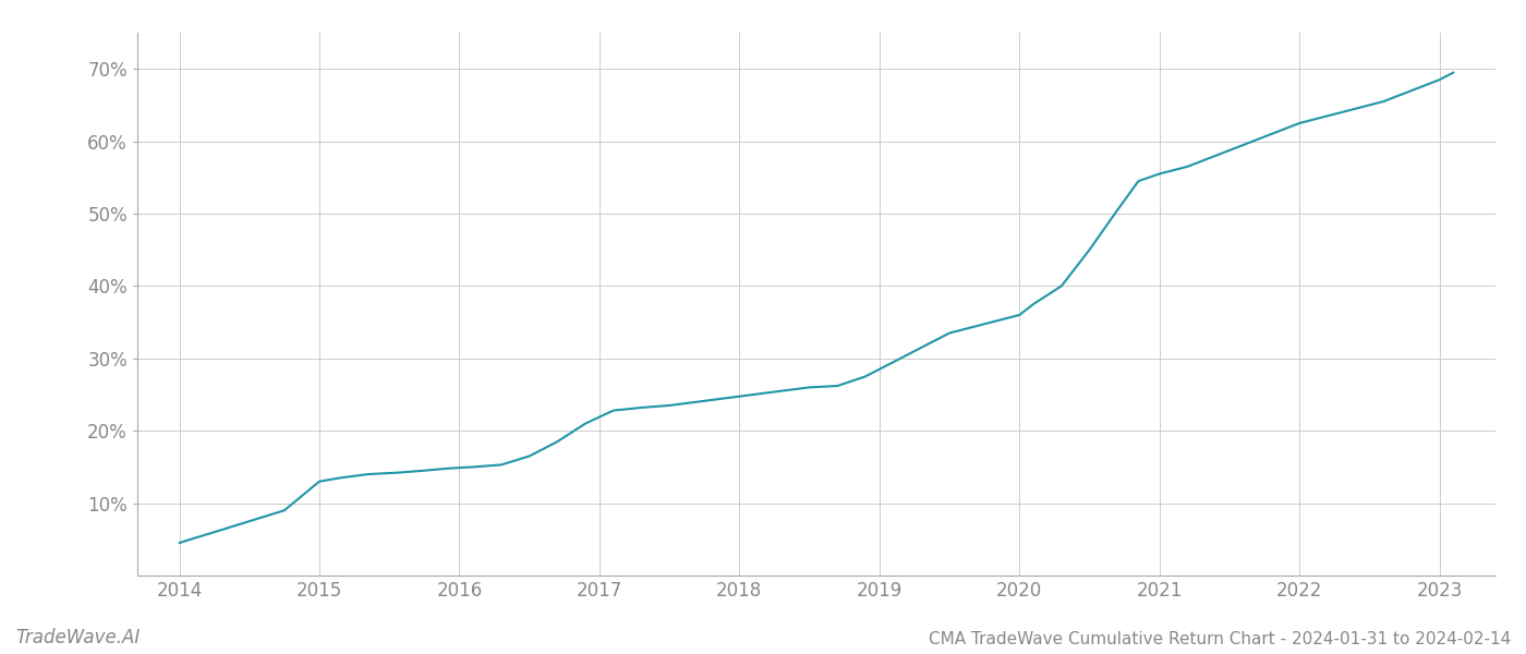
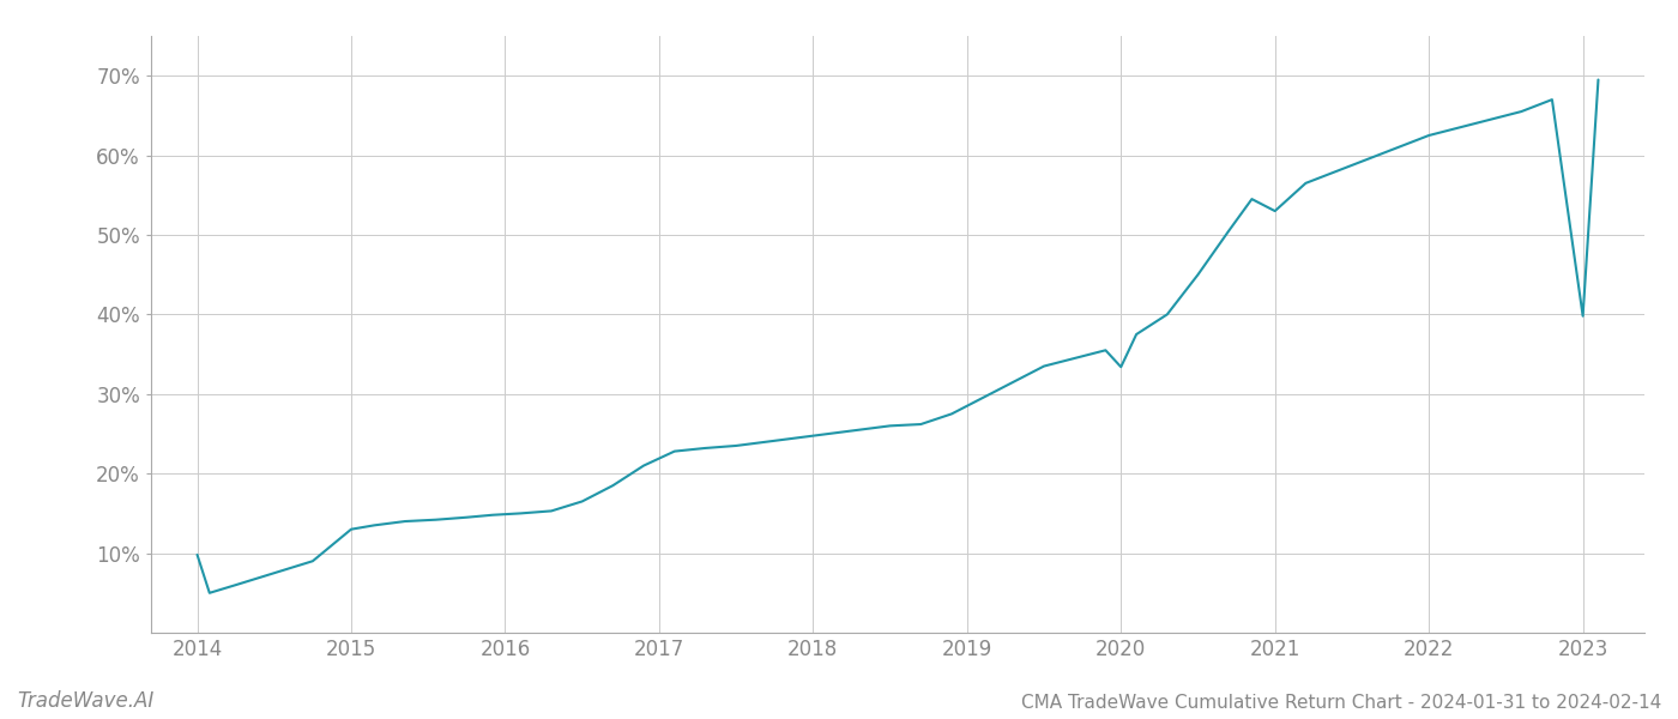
2014: 4.5% -> 9.8%
2020: 36.0% -> 33.4%
2021: 55.5% -> 53.0%
2023: 68.5% -> 39.8%
